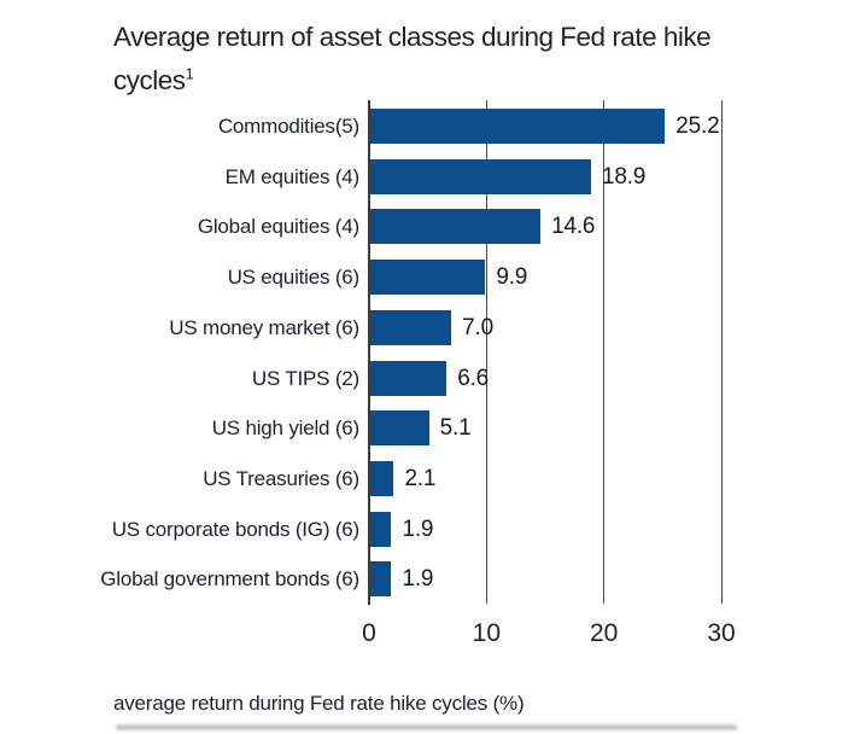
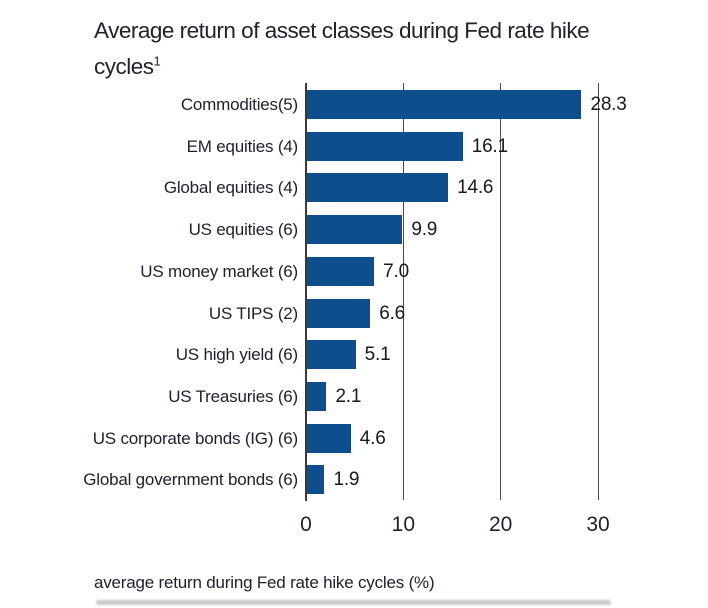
Commodities(5): 25.2 -> 28.3
EM equities (4): 18.9 -> 16.1
US corporate bonds (IG) (6): 1.9 -> 4.6
